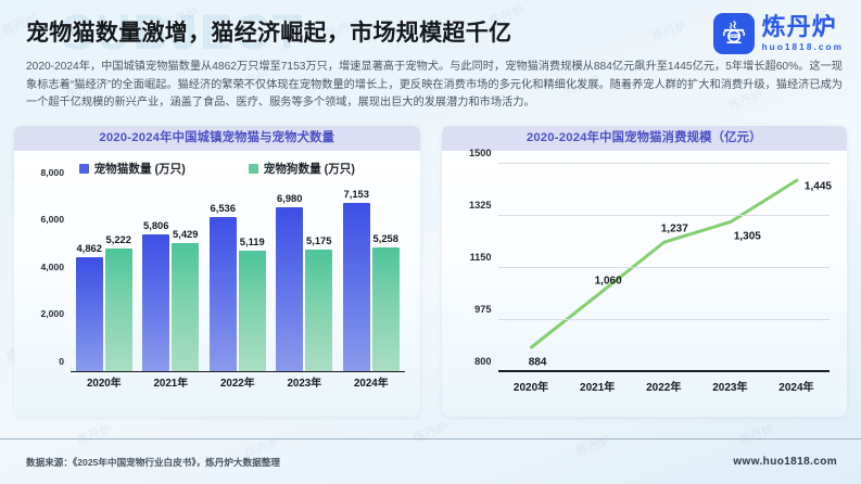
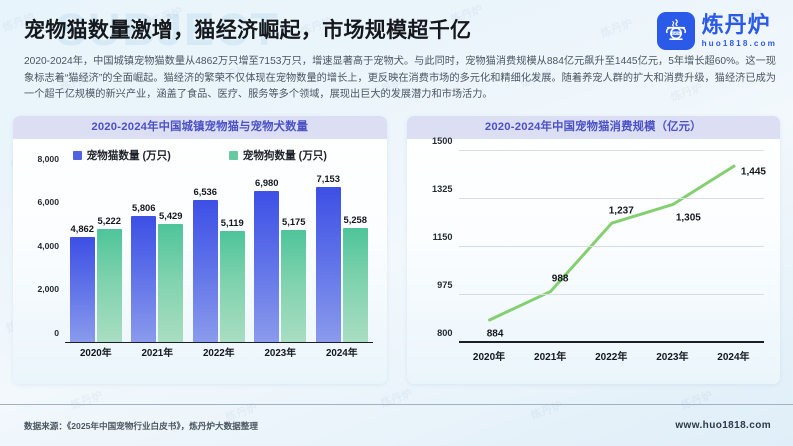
2020-2024年中国宠物猫消费规模（亿元）/2021年: 1,060 -> 988
